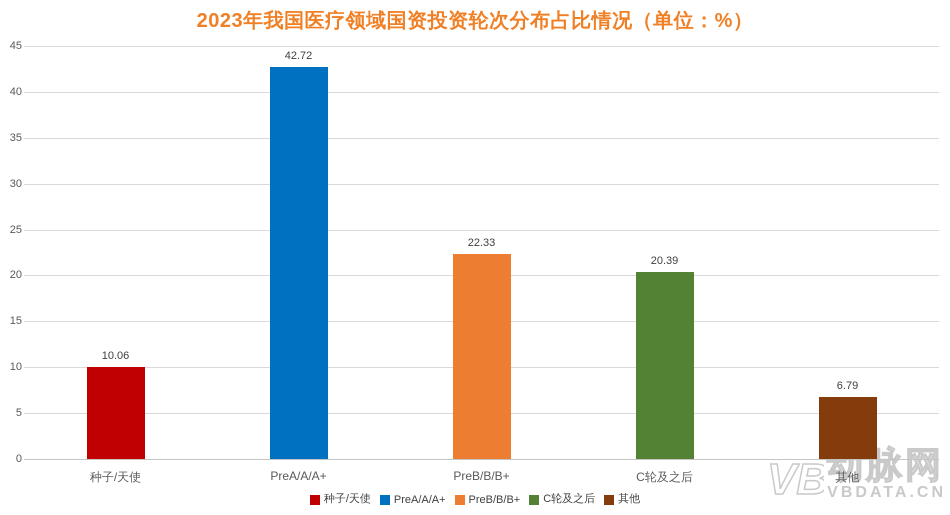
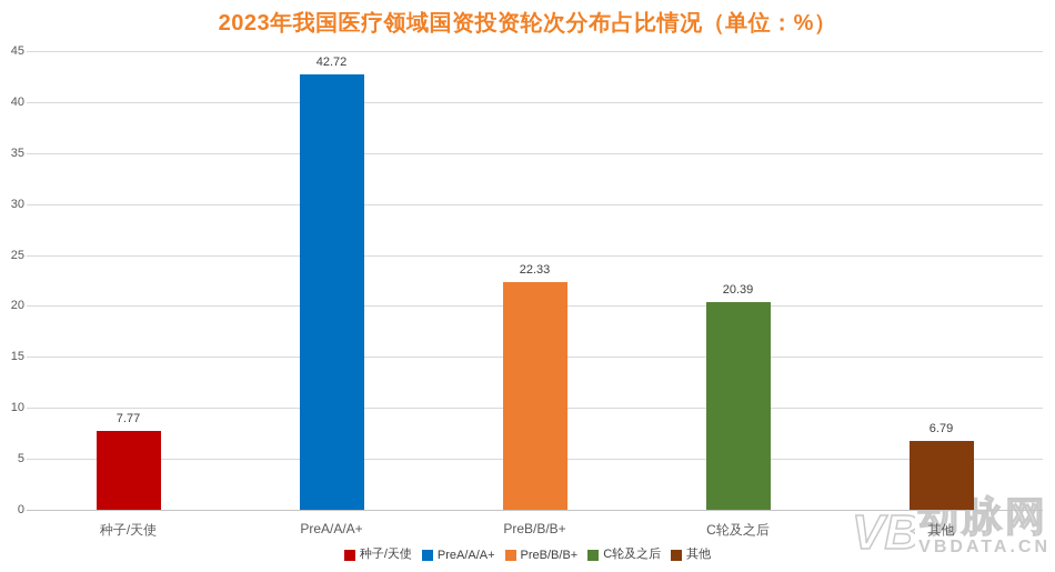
种子/天使: 10.06 -> 7.77
